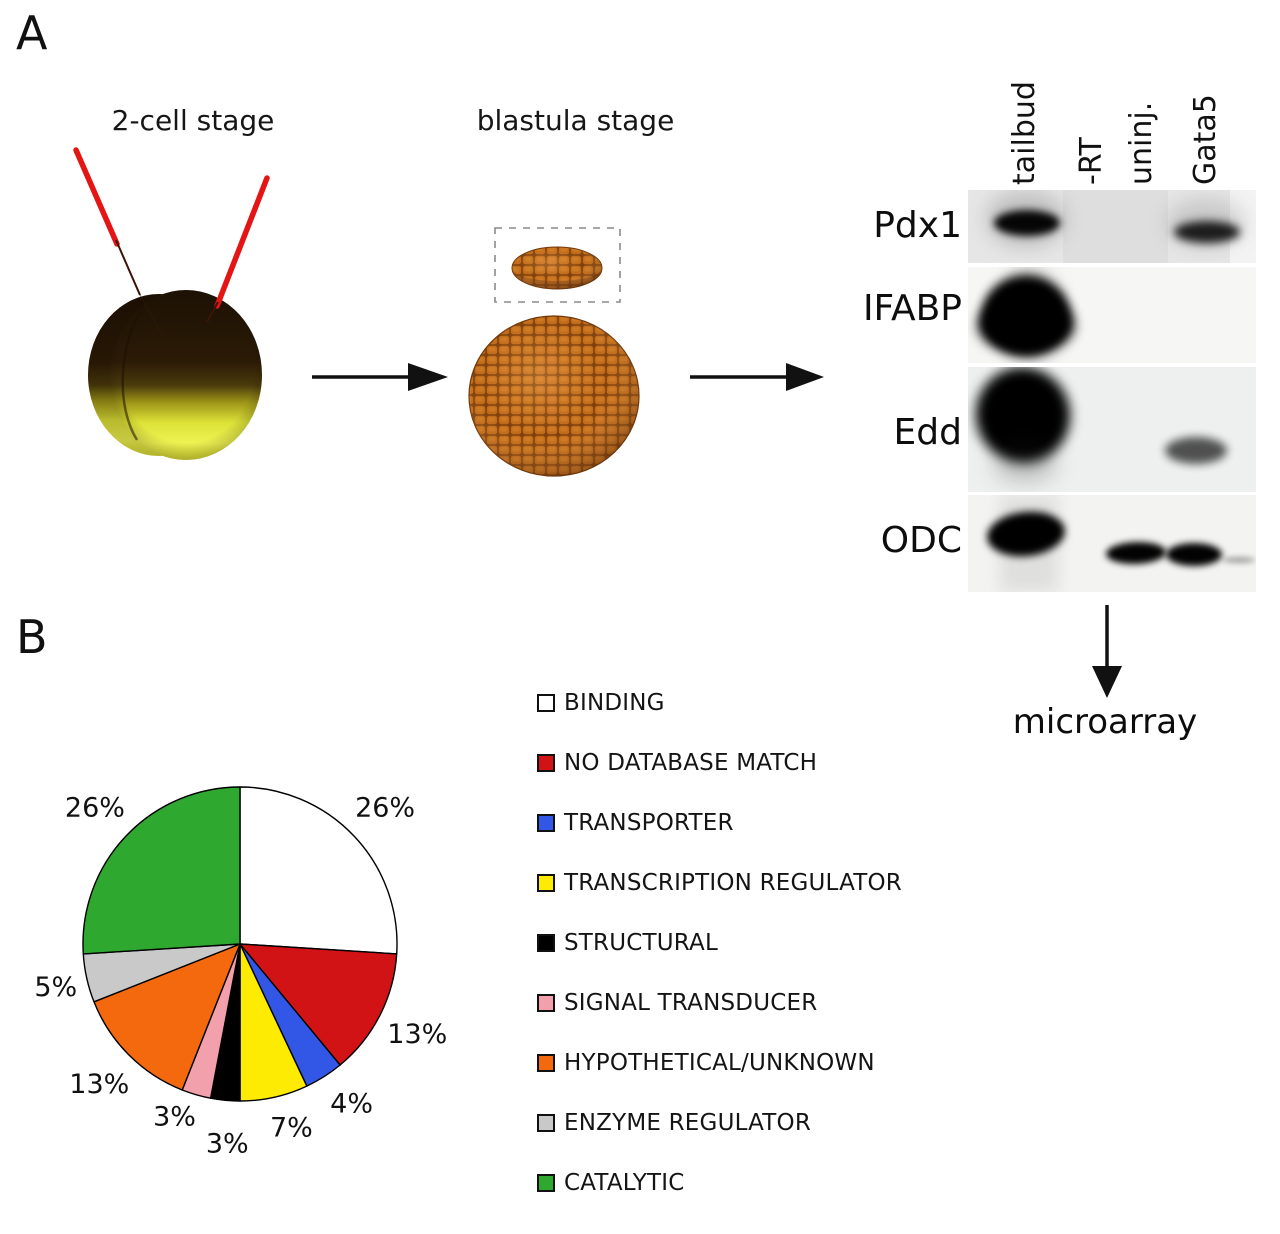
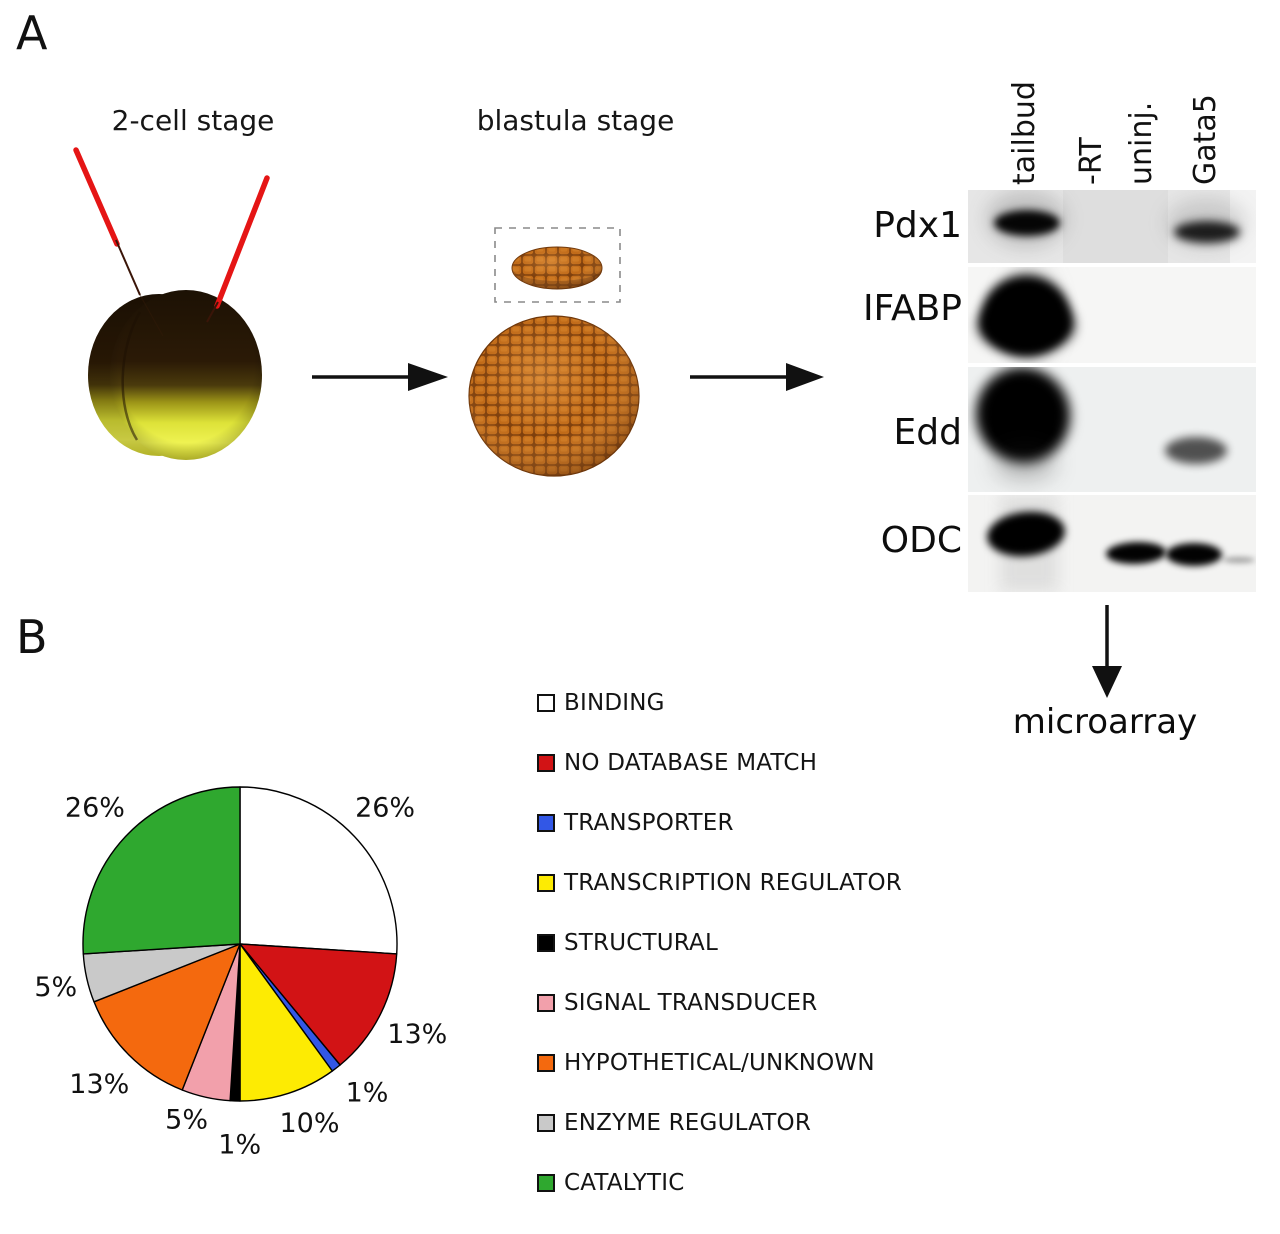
TRANSPORTER: 4% -> 1%
TRANSCRIPTION REGULATOR: 7% -> 10%
STRUCTURAL: 3% -> 1%
SIGNAL TRANSDUCER: 3% -> 5%
